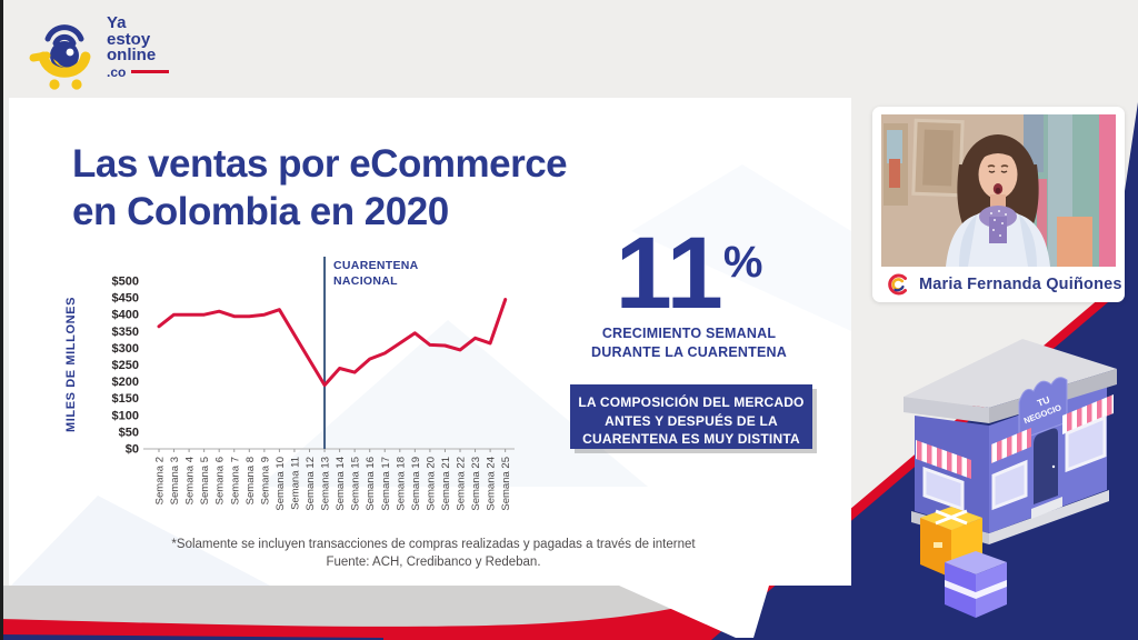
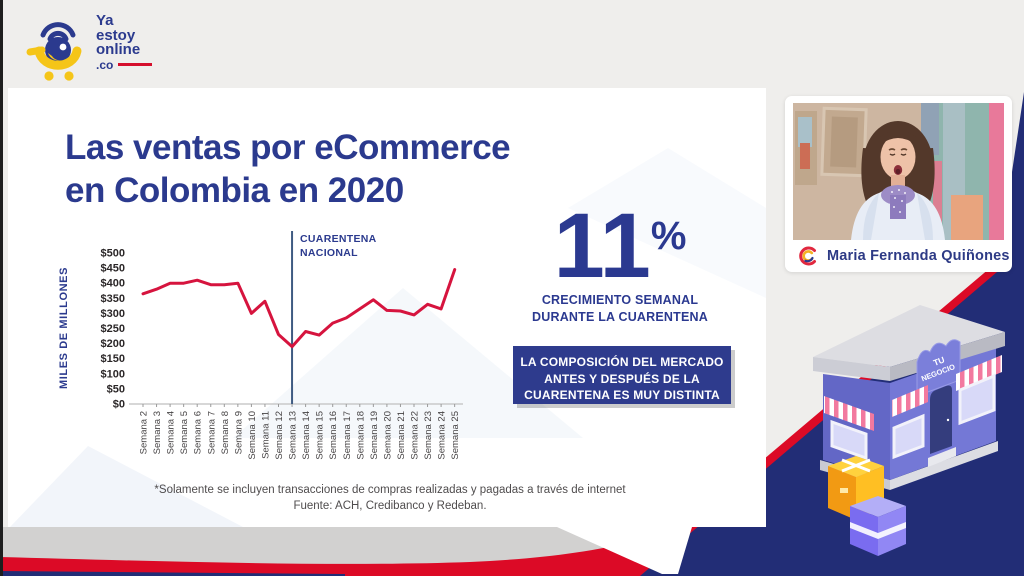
Semana 3: $400 -> $380
Semana 10: $420 -> $300
Semana 12: $260 -> $230
